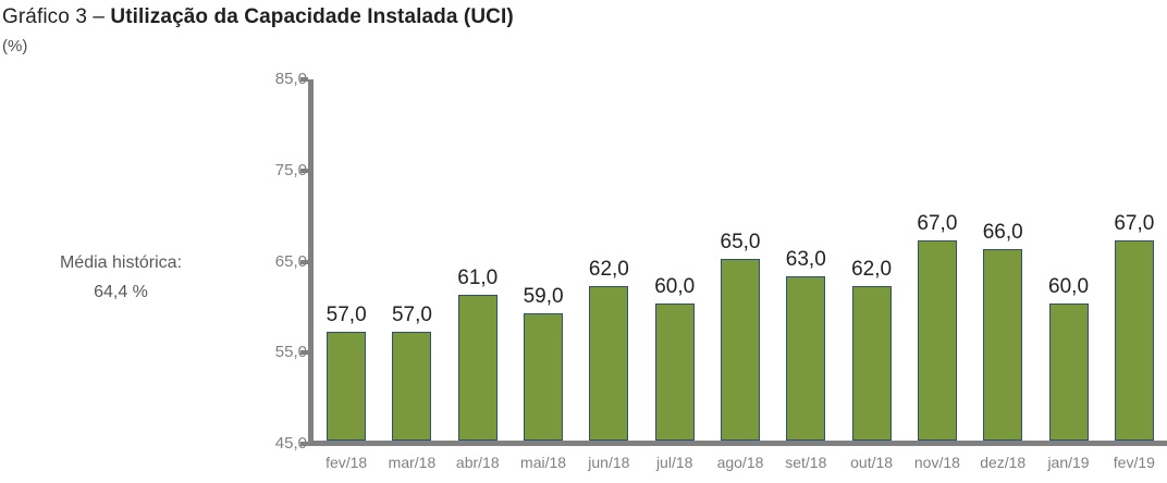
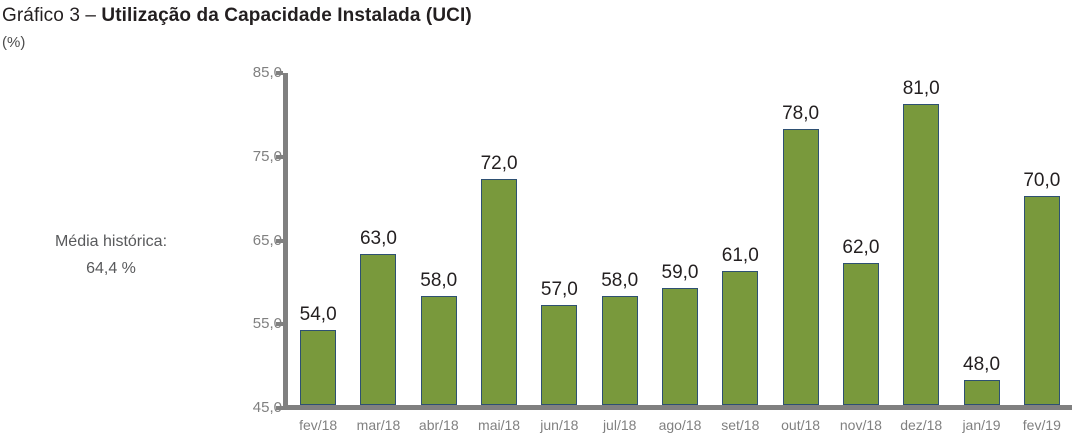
fev/18: 57,0 -> 54,0
mar/18: 57,0 -> 63,0
abr/18: 61,0 -> 58,0
mai/18: 59,0 -> 72,0
jun/18: 62,0 -> 57,0
jul/18: 60,0 -> 58,0
ago/18: 65,0 -> 59,0
set/18: 63,0 -> 61,0
out/18: 62,0 -> 78,0
nov/18: 67,0 -> 62,0
dez/18: 66,0 -> 81,0
jan/19: 60,0 -> 48,0
fev/19: 67,0 -> 70,0
